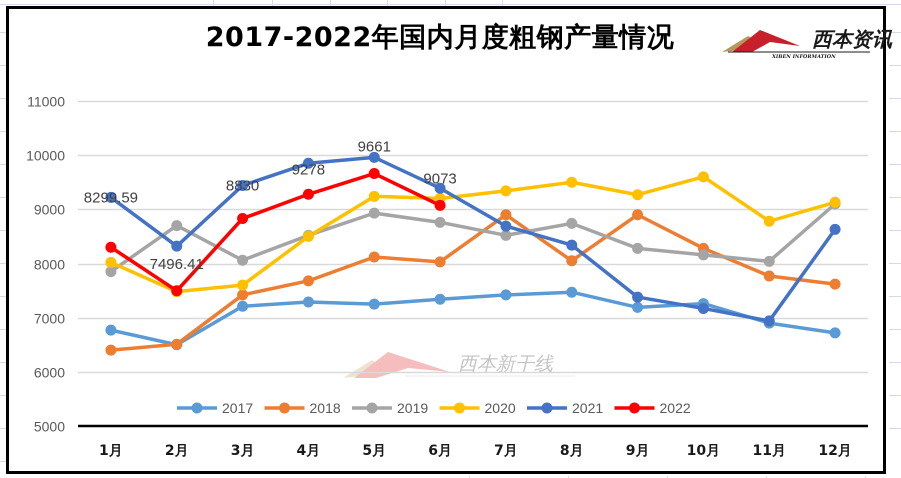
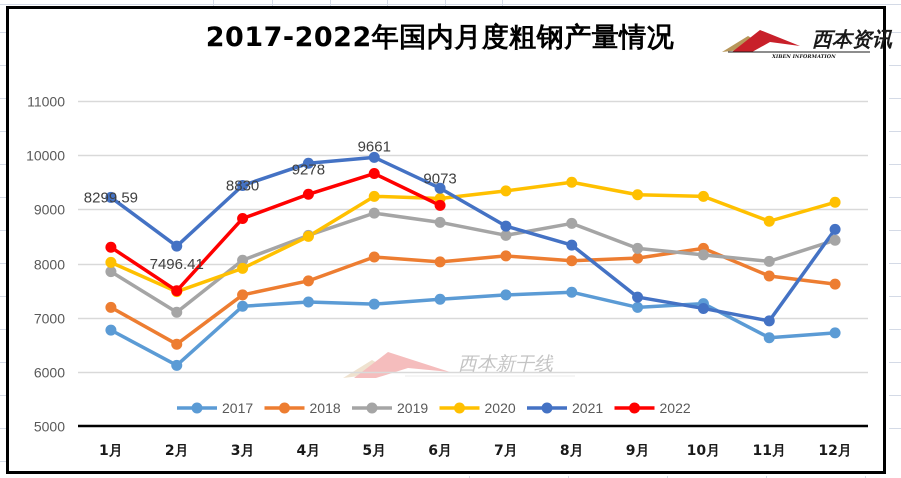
2018/1月: 6400 -> 7200
2017/2月: 6500 -> 6100
2019/2月: 8700 -> 7100
2020/3月: 7600 -> 7900
2018/7月: 8900 -> 8100
2018/9月: 8900 -> 8100
2020/10月: 9600 -> 9200
2017/11月: 6900 -> 6600
2019/12月: 9100 -> 8400
